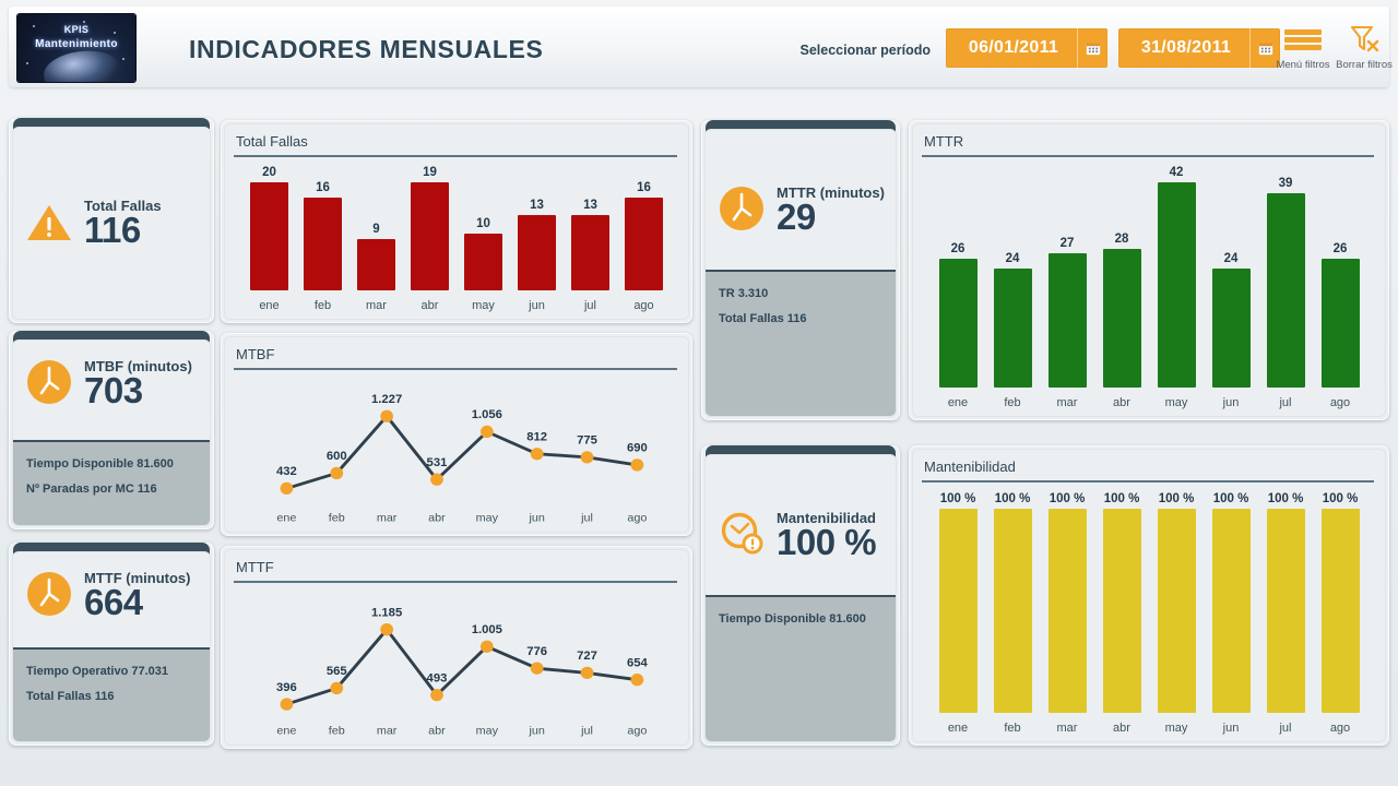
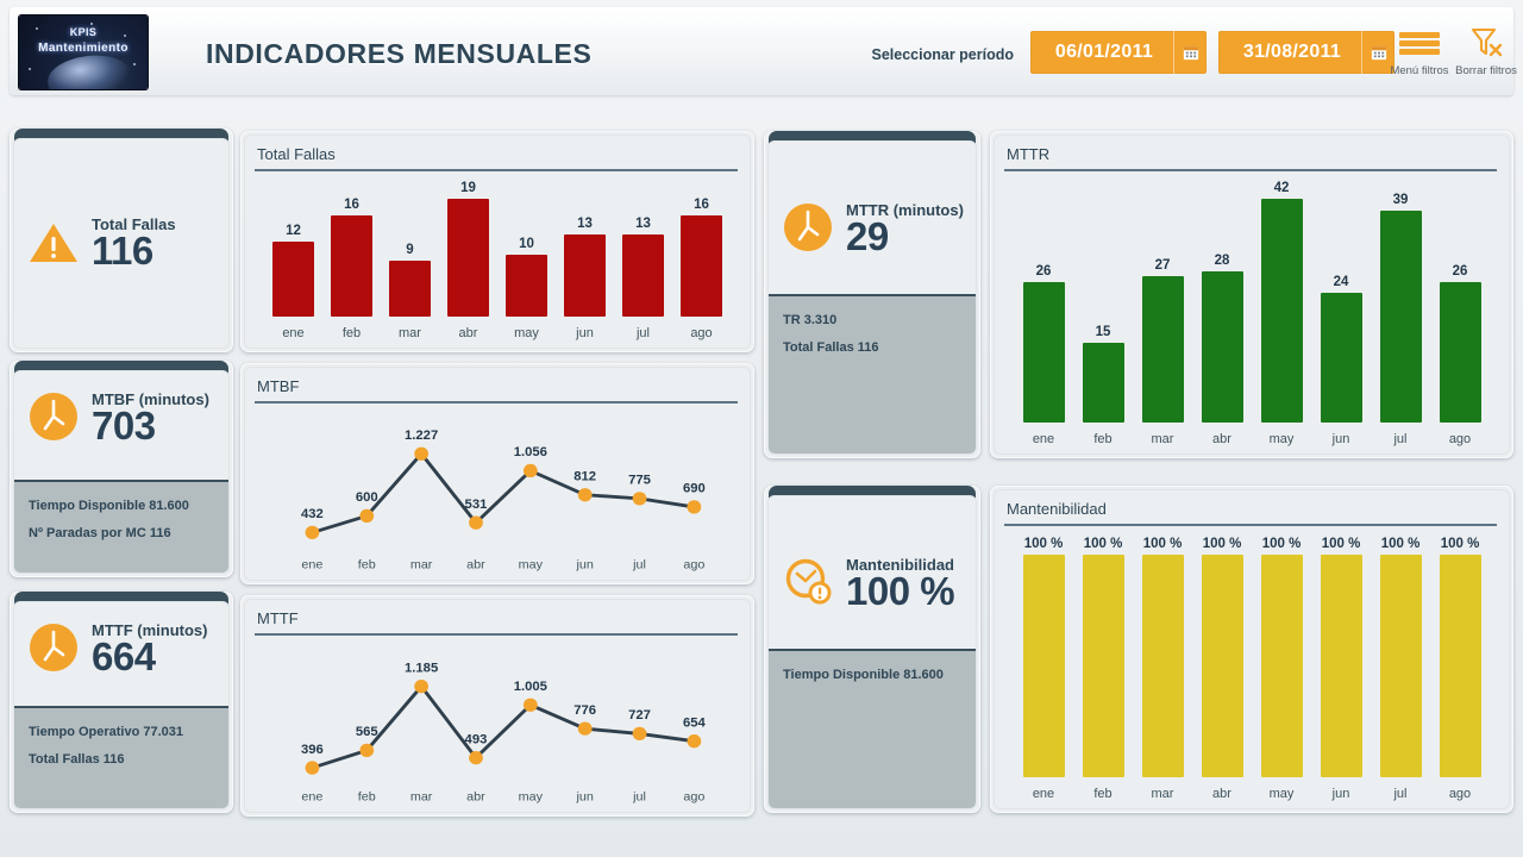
Total Fallas/ene: 20 -> 12
MTTR/feb: 24 -> 15
